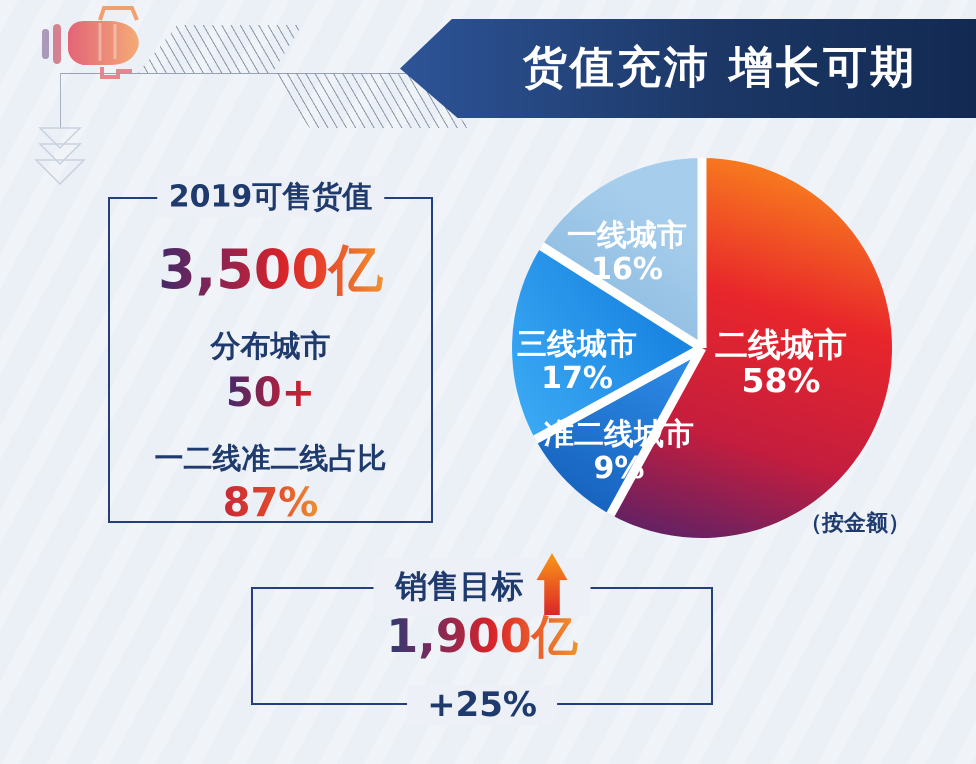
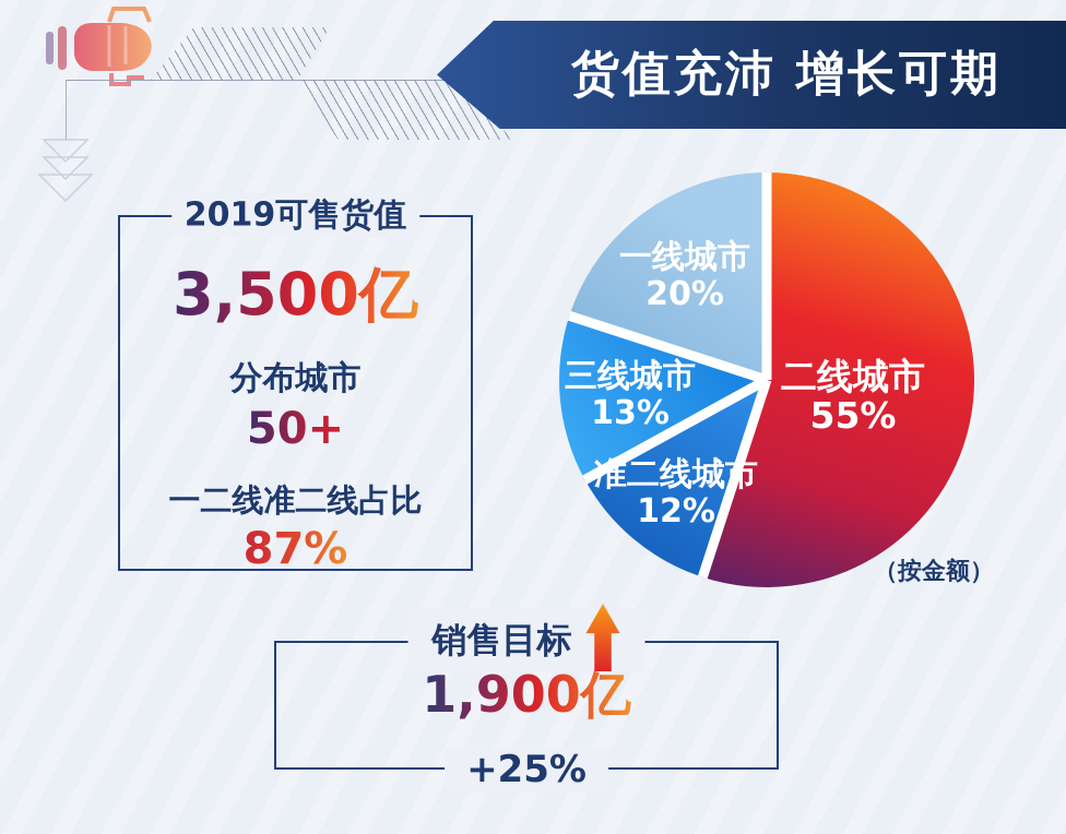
二线城市: 58% -> 55%
准二线城市: 9% -> 12%
三线城市: 17% -> 13%
一线城市: 16% -> 20%
